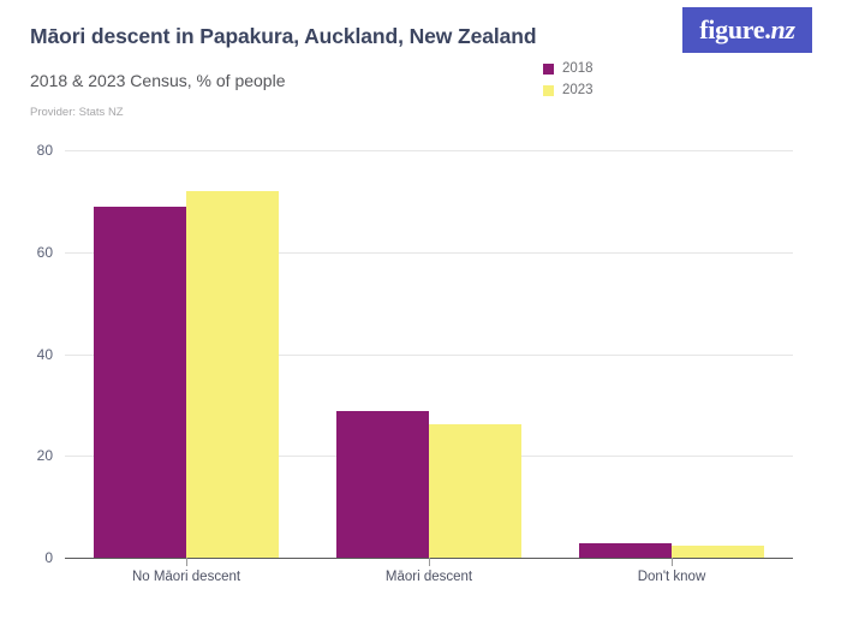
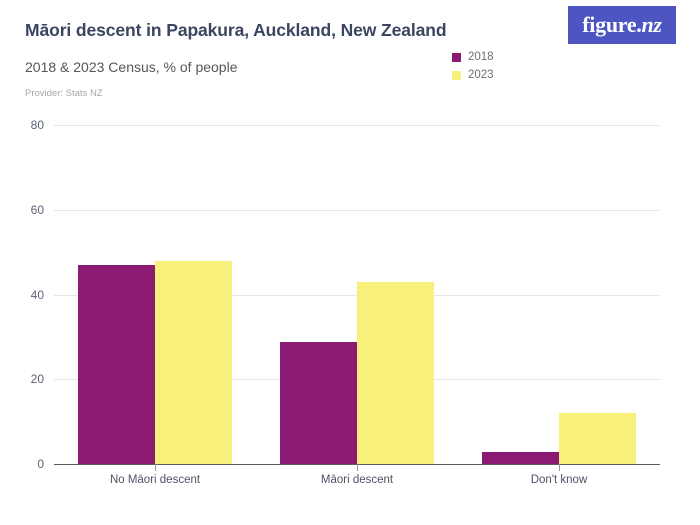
2018/No Māori descent: 69 -> 47
2023/No Māori descent: 72 -> 48
2023/Māori descent: 26 -> 43
2023/Don't know: 2 -> 12
